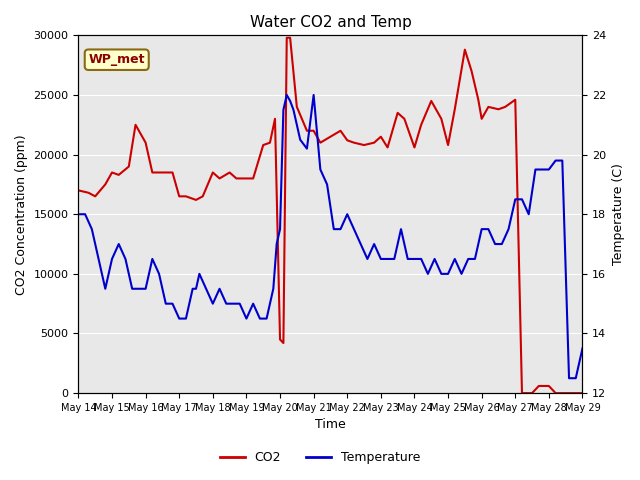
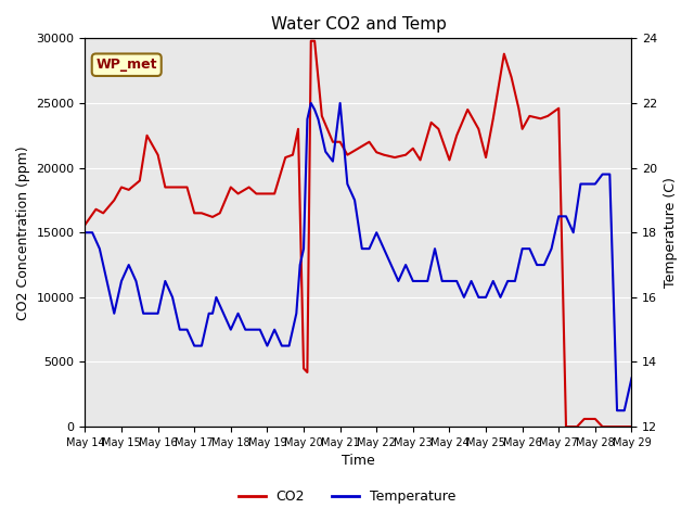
CO2/May 14: 17000 -> 15600
